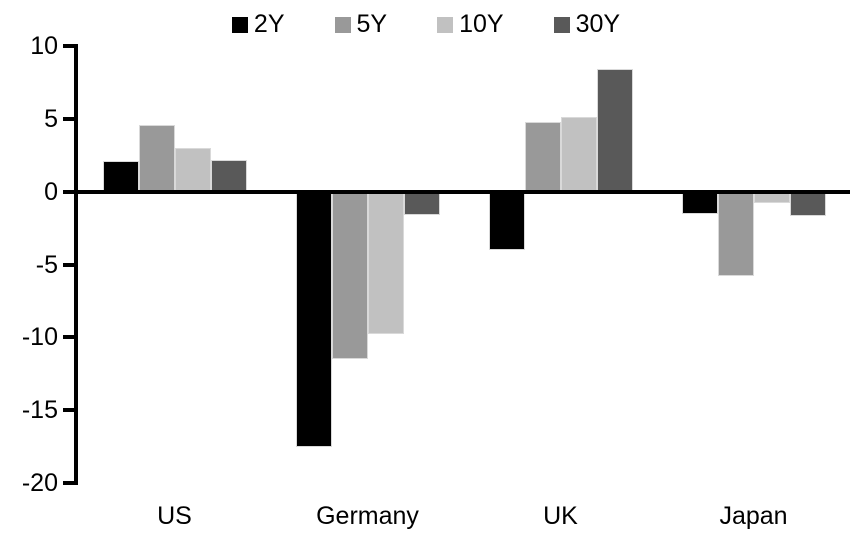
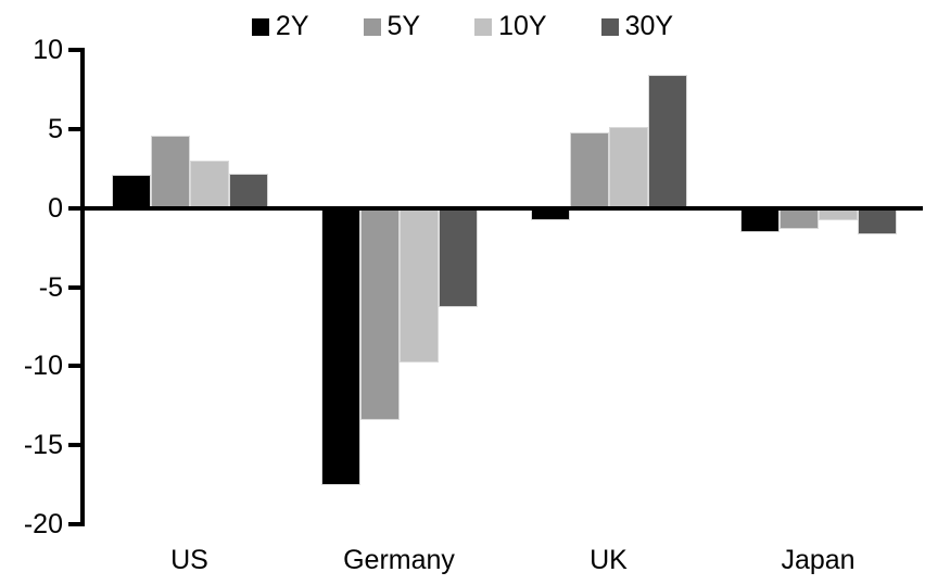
5Y/Germany: -11.5 -> -13.4
30Y/Germany: -1.6 -> -6.3
2Y/UK: -4.0 -> -0.8
5Y/Japan: -5.8 -> -1.3
